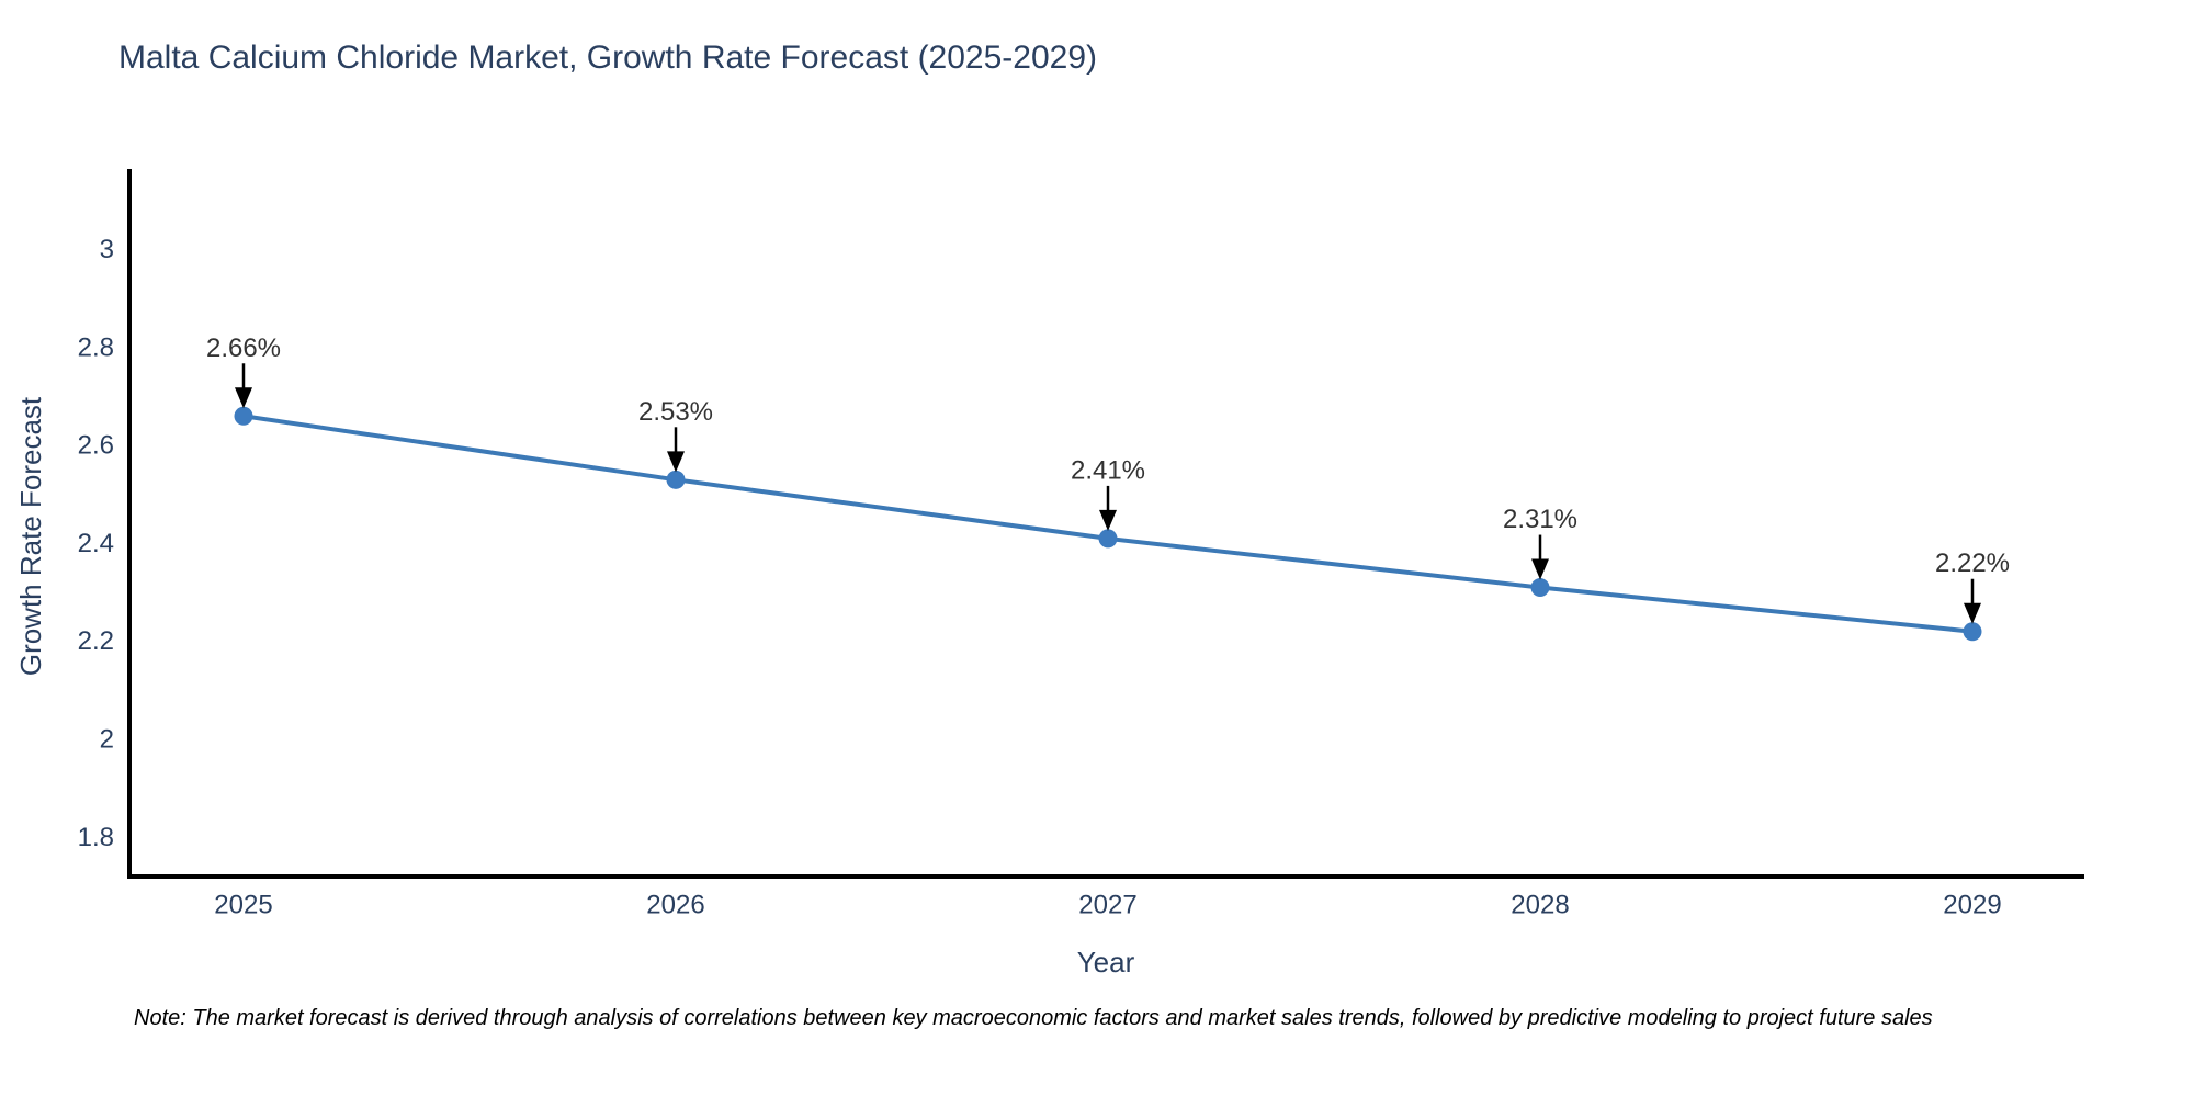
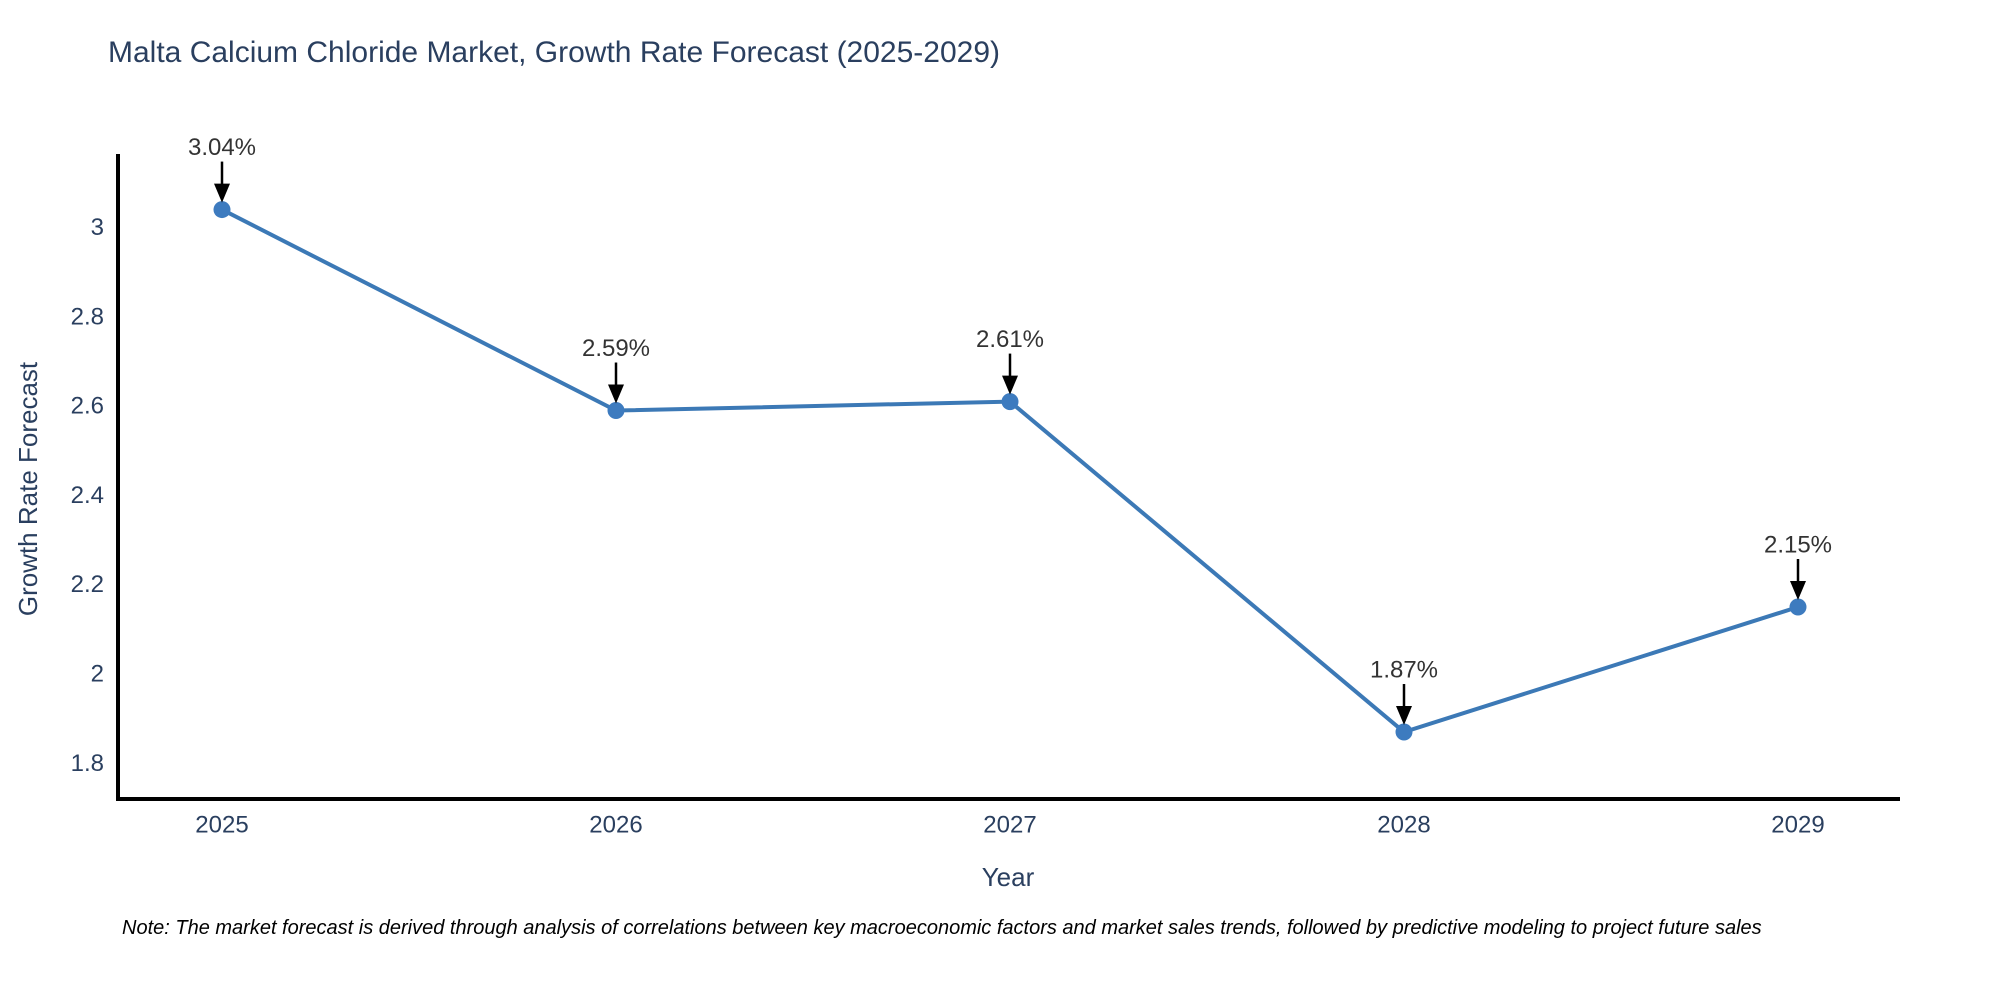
2025: 2.66% -> 3.04%
2026: 2.53% -> 2.59%
2027: 2.41% -> 2.61%
2028: 2.31% -> 1.87%
2029: 2.22% -> 2.15%
